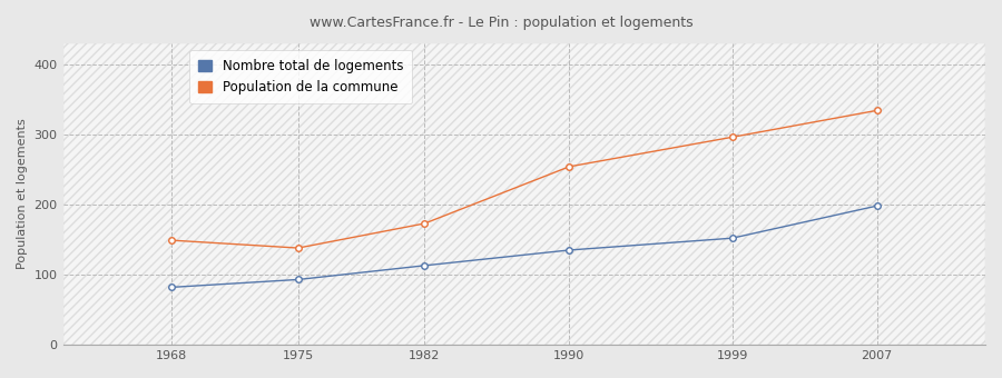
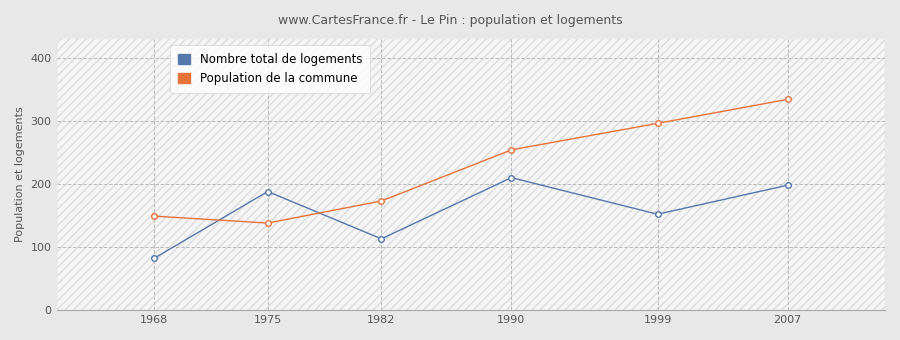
Nombre total de logements/1975: 93 -> 188
Nombre total de logements/1990: 135 -> 210
